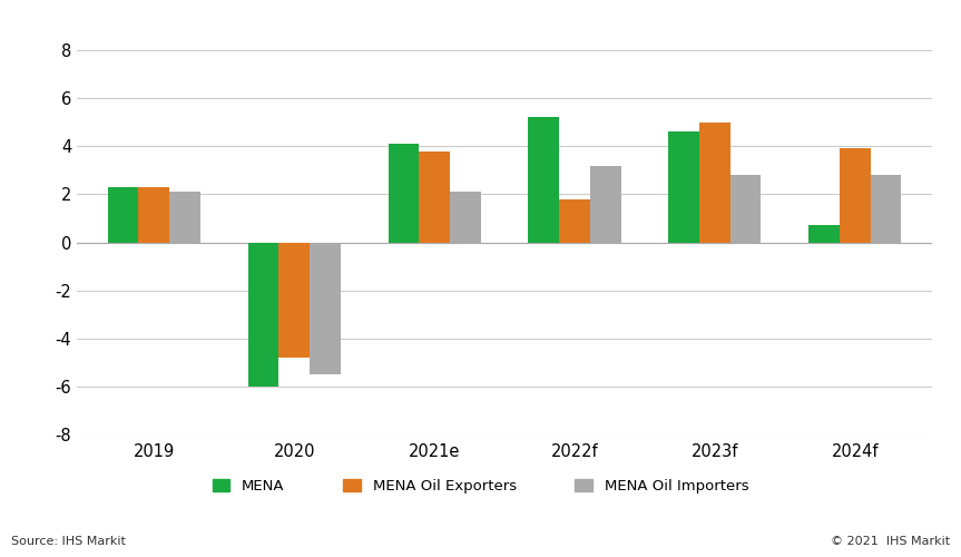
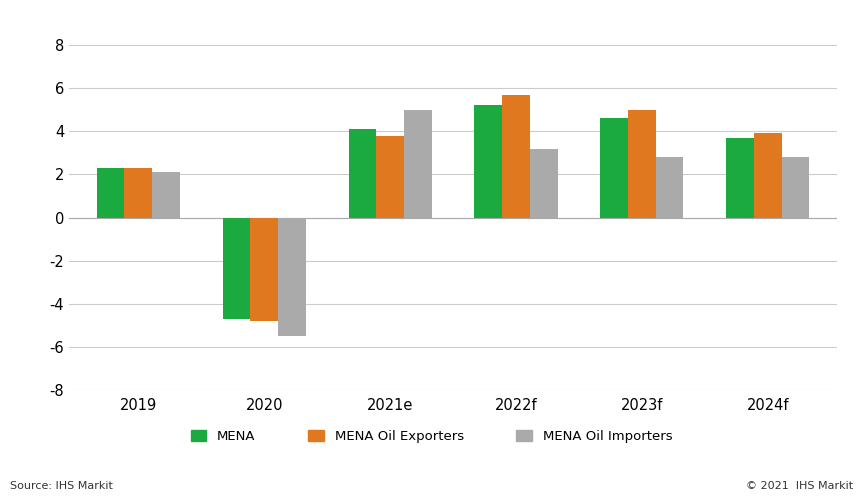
MENA/2020: -6.0 -> -4.7
MENA Oil Importers/2021e: 2.1 -> 5.0
MENA Oil Exporters/2022f: 1.8 -> 5.7
MENA/2024f: 0.7 -> 3.7
